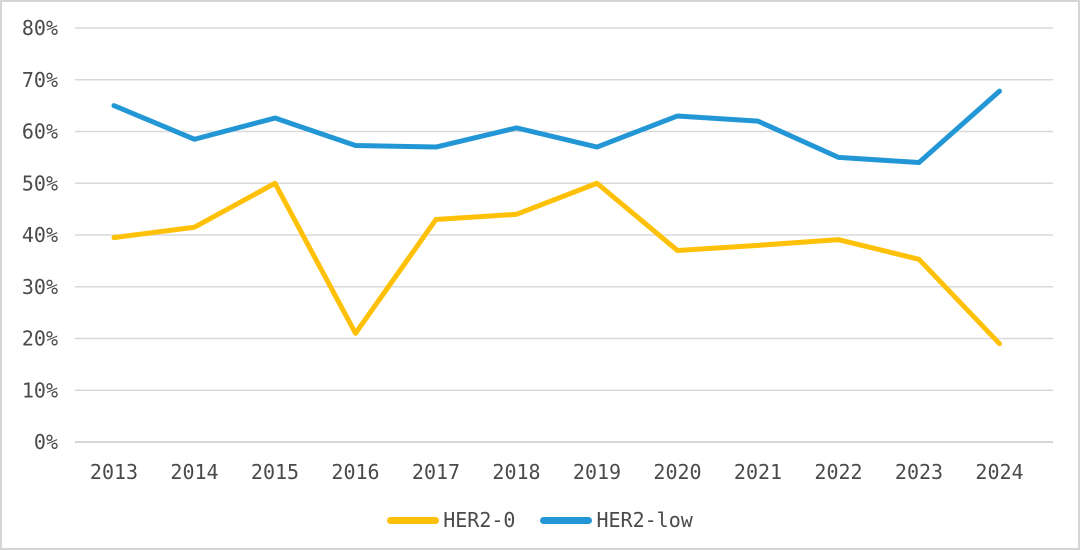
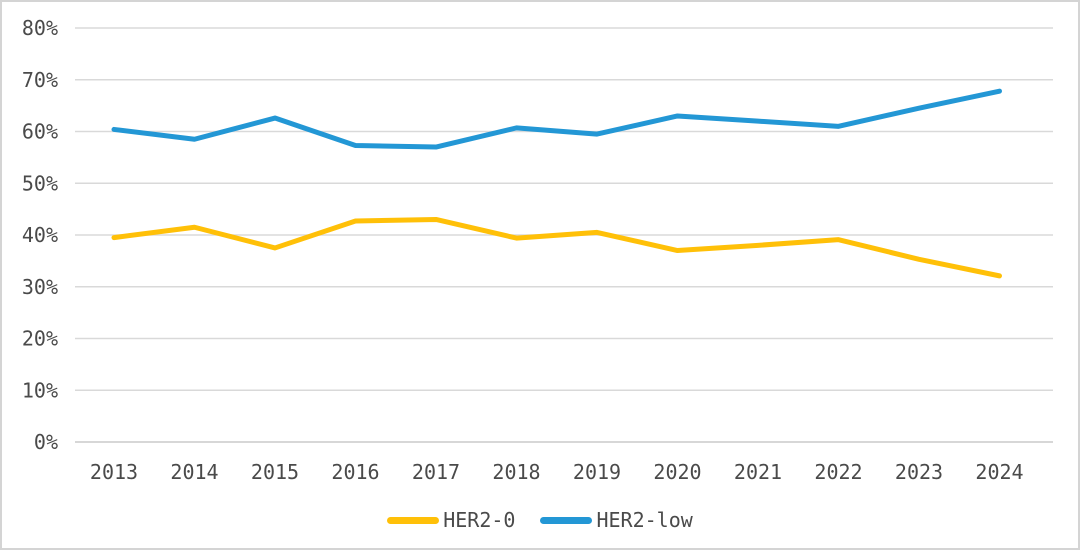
HER2-low/2013: 65% -> 60%
HER2-0/2015: 50% -> 38%
HER2-0/2016: 21% -> 43%
HER2-0/2018: 44% -> 39%
HER2-0/2019: 50% -> 40%
HER2-low/2019: 57% -> 60%
HER2-low/2022: 55% -> 61%
HER2-low/2023: 54% -> 64%
HER2-0/2024: 19% -> 32%
